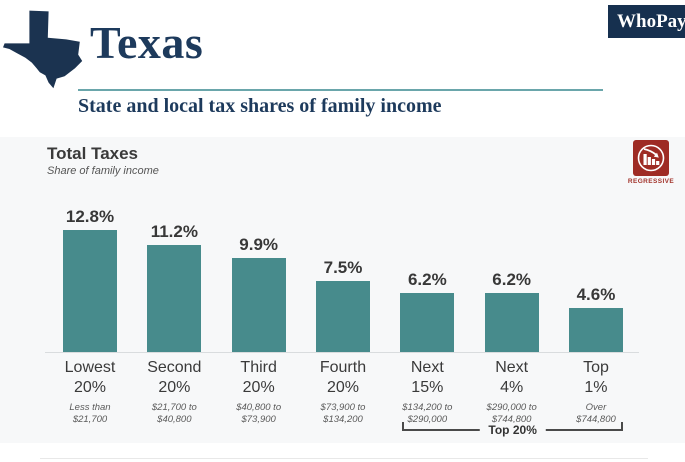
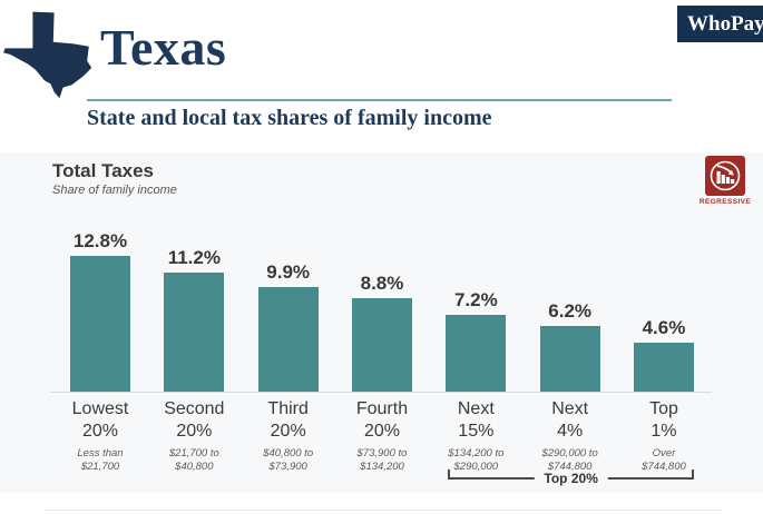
Fourth 20%: 7.5% -> 8.8%
Next 15%: 6.2% -> 7.2%
